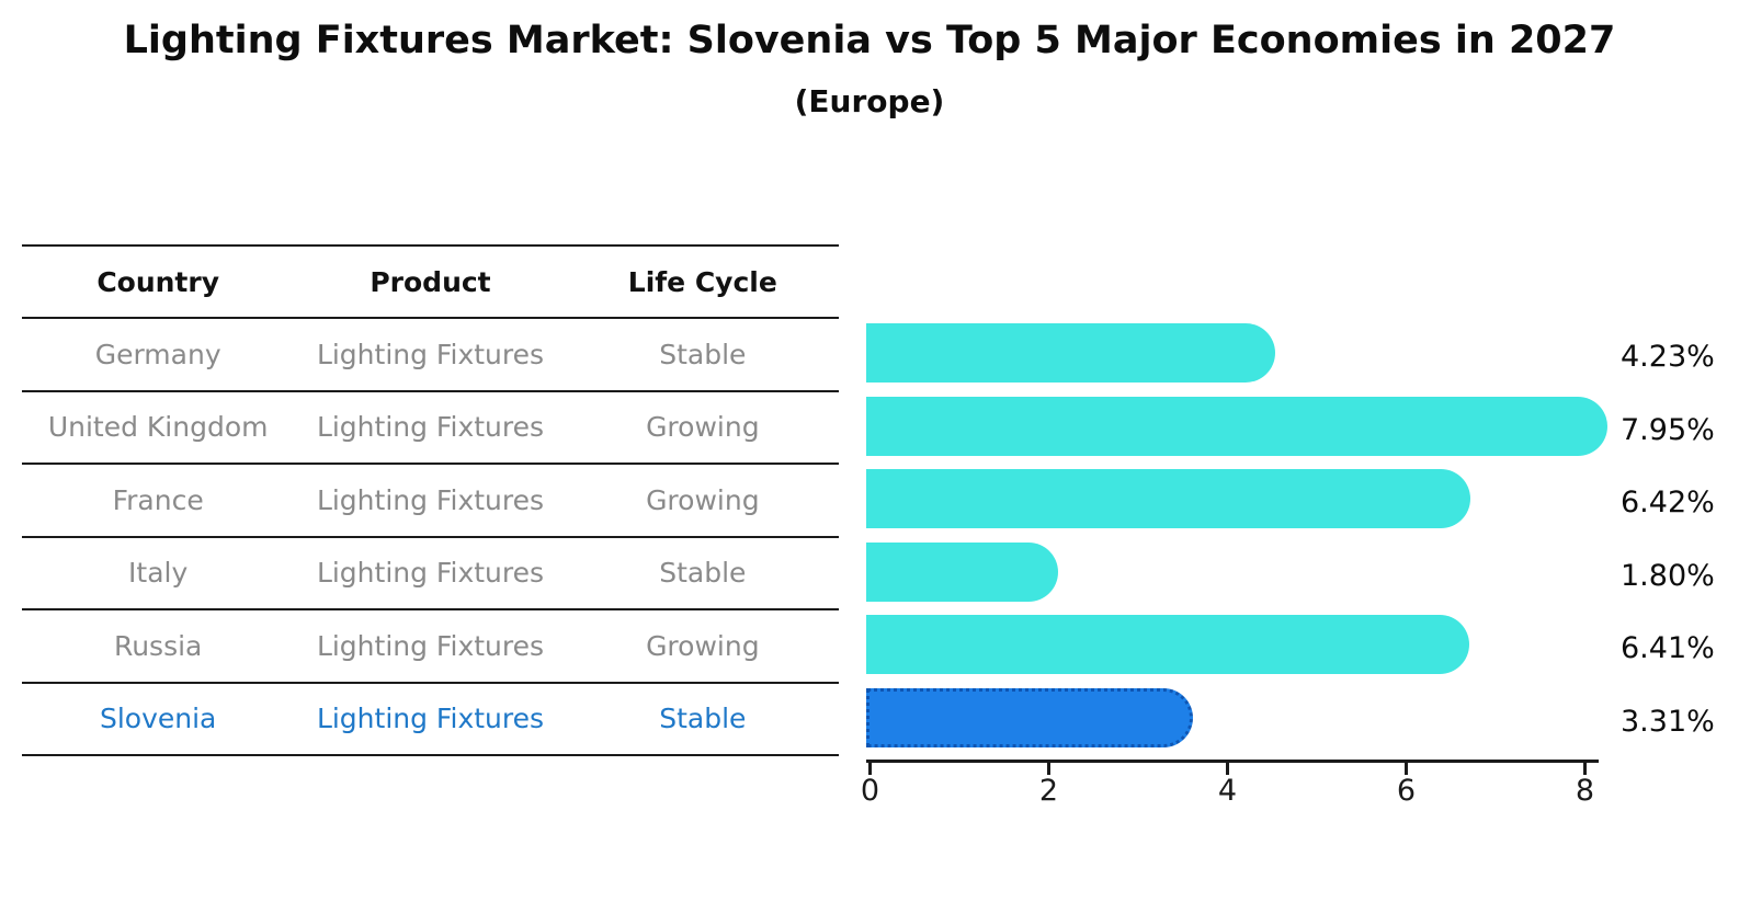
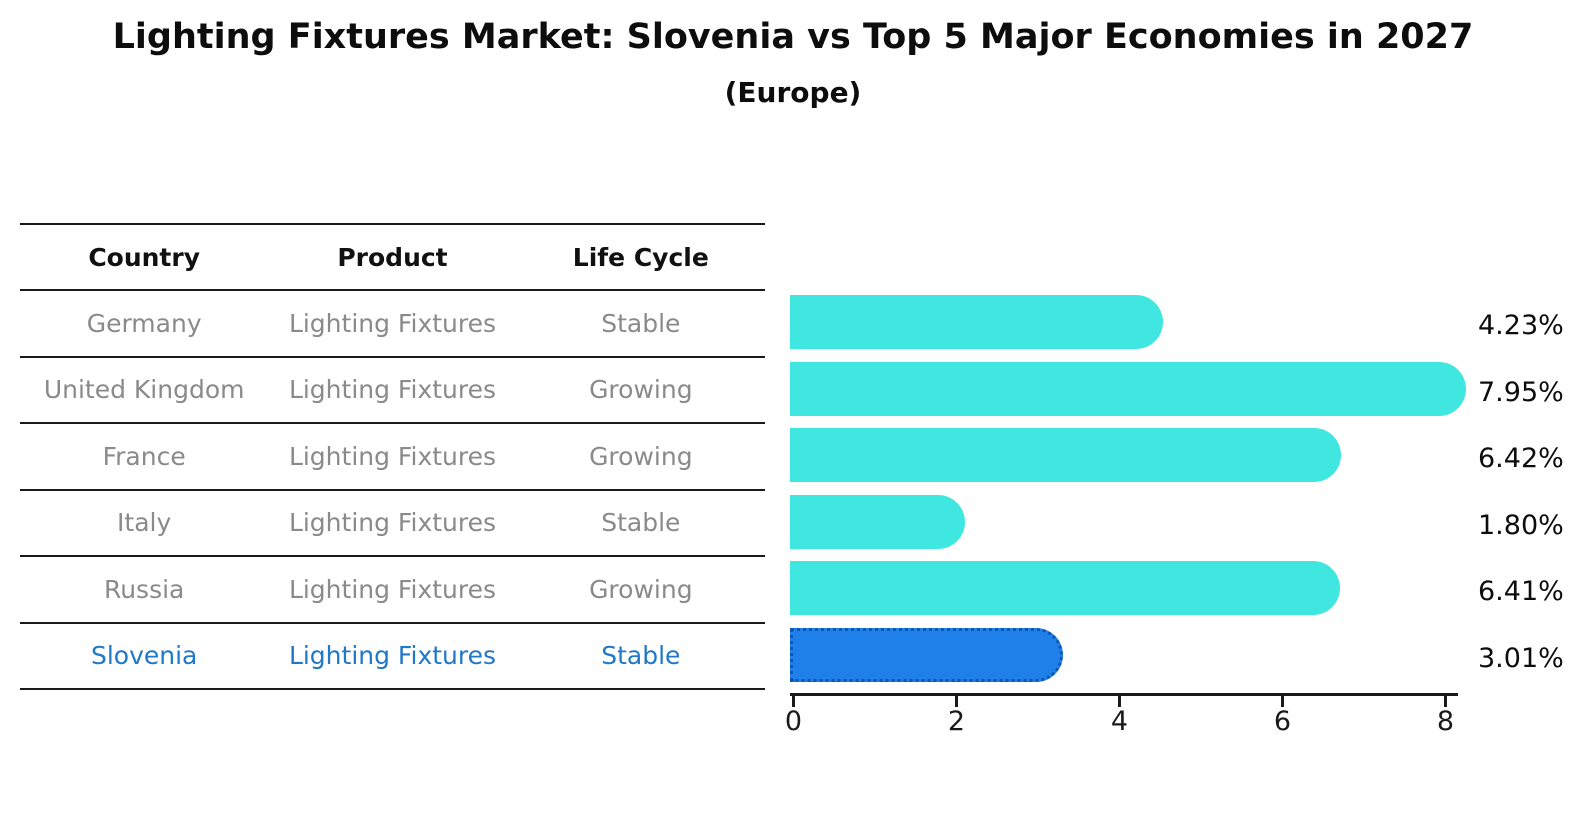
Slovenia: 3.31% -> 3.01%
